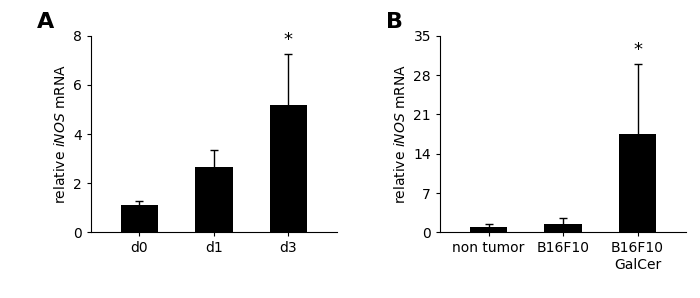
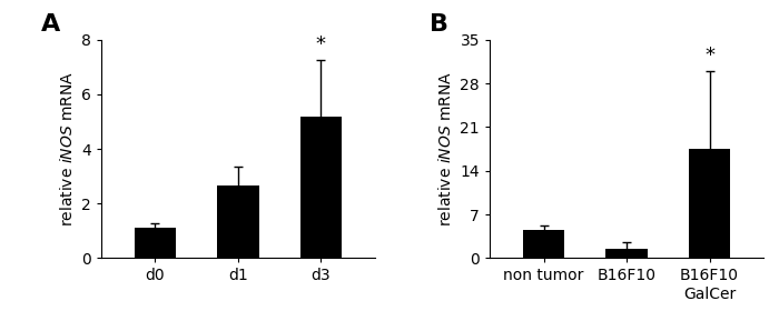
non tumor: 1.0 -> 4.6
